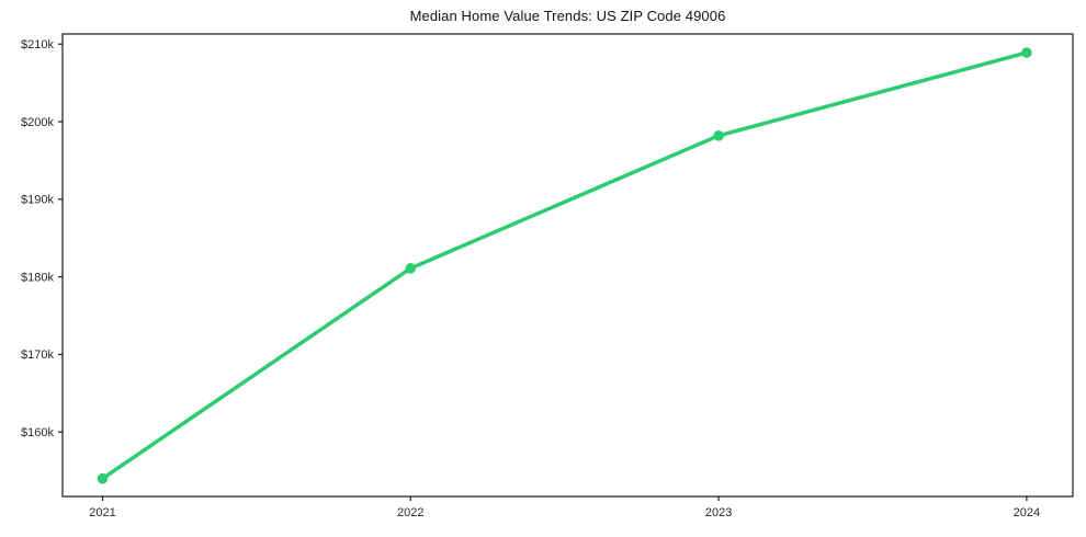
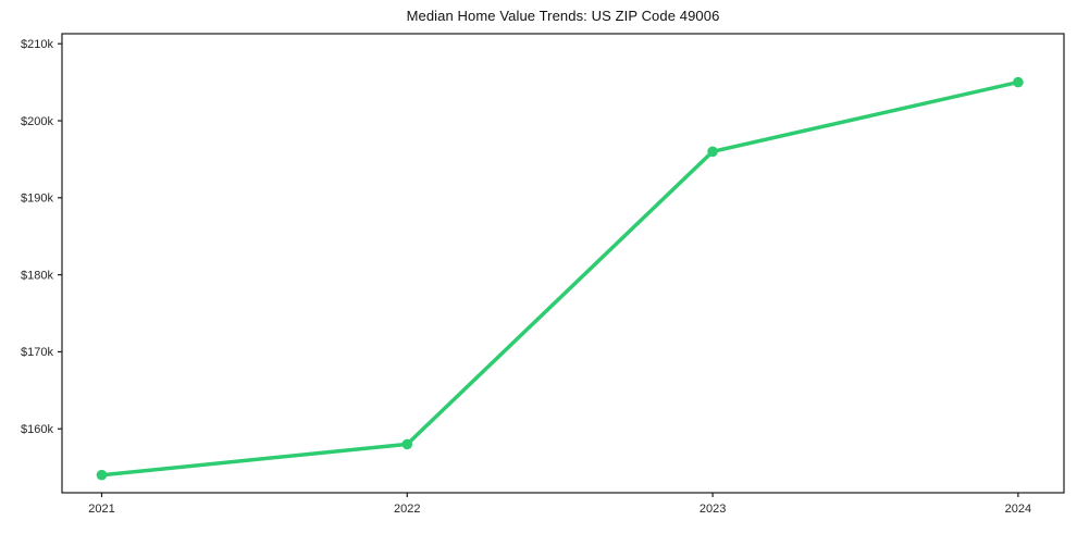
2022: $181k -> $158k
2023: $198k -> $196k
2024: $209k -> $205k
